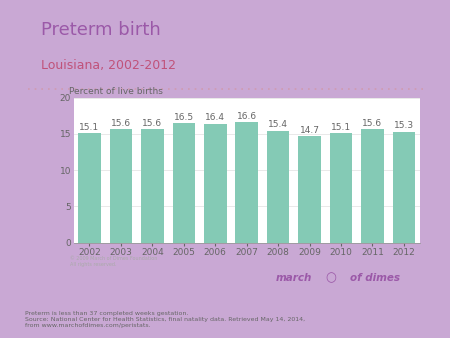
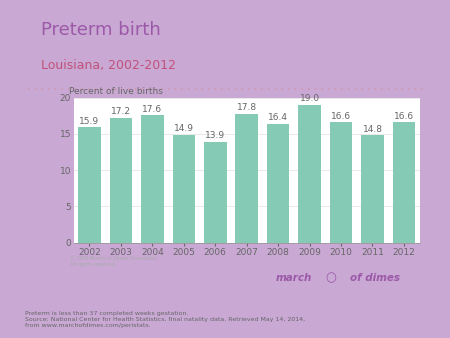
2002: 15.1 -> 15.9
2003: 15.6 -> 17.2
2004: 15.6 -> 17.6
2005: 16.5 -> 14.9
2006: 16.4 -> 13.9
2007: 16.6 -> 17.8
2008: 15.4 -> 16.4
2009: 14.7 -> 19.0
2010: 15.1 -> 16.6
2011: 15.6 -> 14.8
2012: 15.3 -> 16.6
